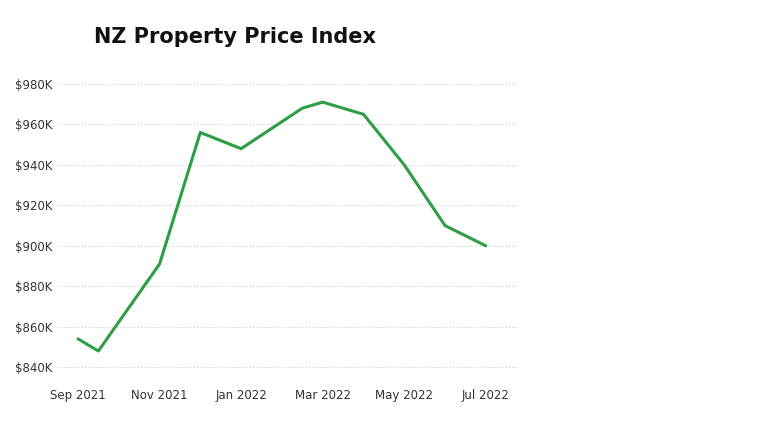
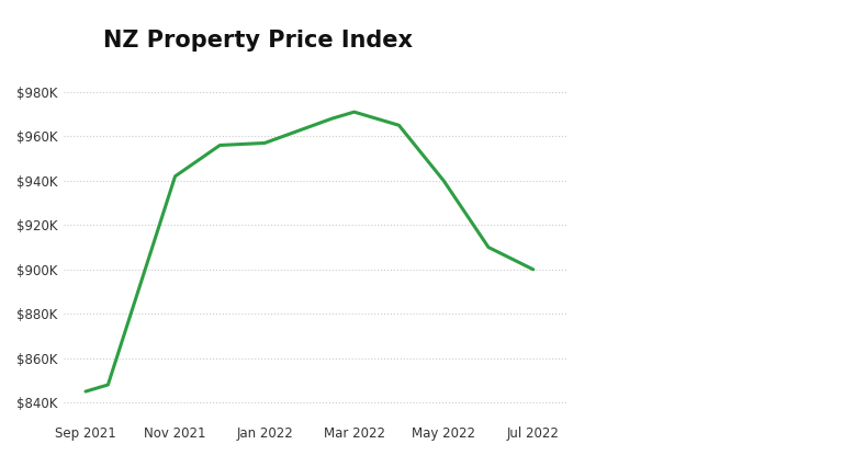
Sep 2021: $854K -> $845K
Nov 2021: $891K -> $942K
Jan 2022: $948K -> $957K
